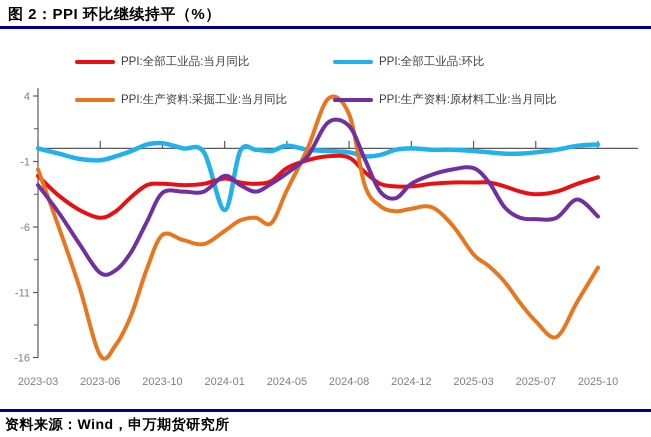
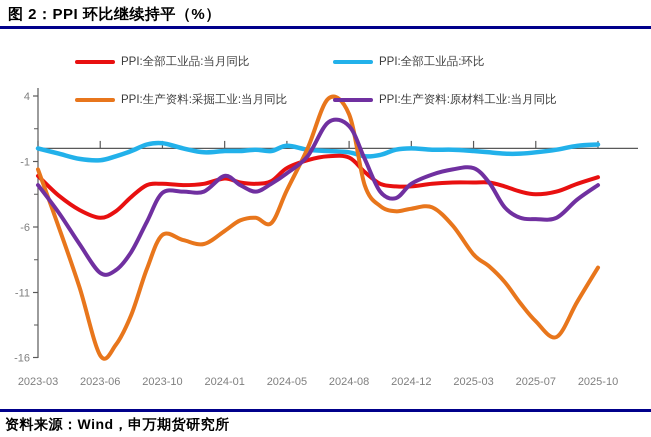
PPI:全部工业品:环比/2024-01: -4.7 -> -0.2
PPI:生产资料:原材料工业:当月同比/2025-10: -5.2 -> -2.8
